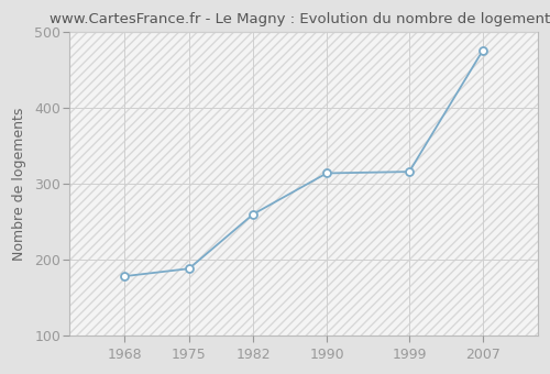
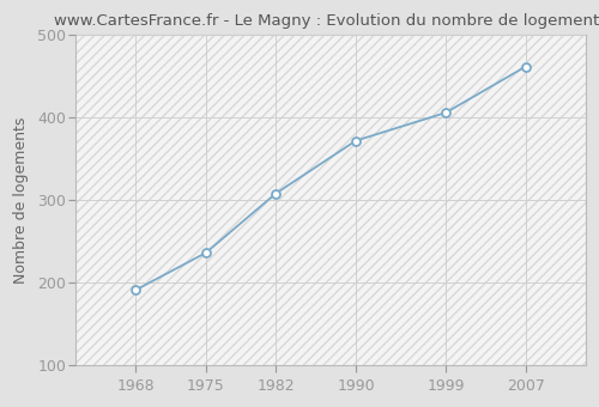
1968: 178 -> 191
1975: 188 -> 236
1982: 260 -> 308
1990: 314 -> 372
1999: 316 -> 406
2007: 476 -> 462
